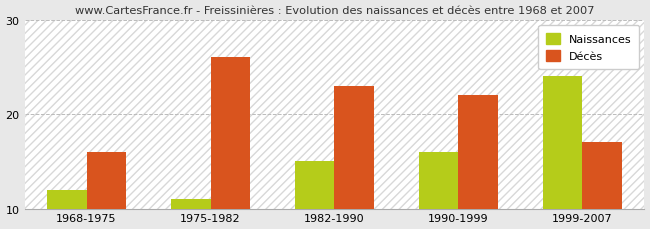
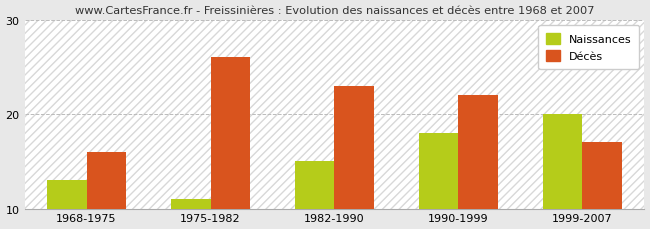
Naissances/1968-1975: 12 -> 13
Naissances/1990-1999: 16 -> 18
Naissances/1999-2007: 24 -> 20
